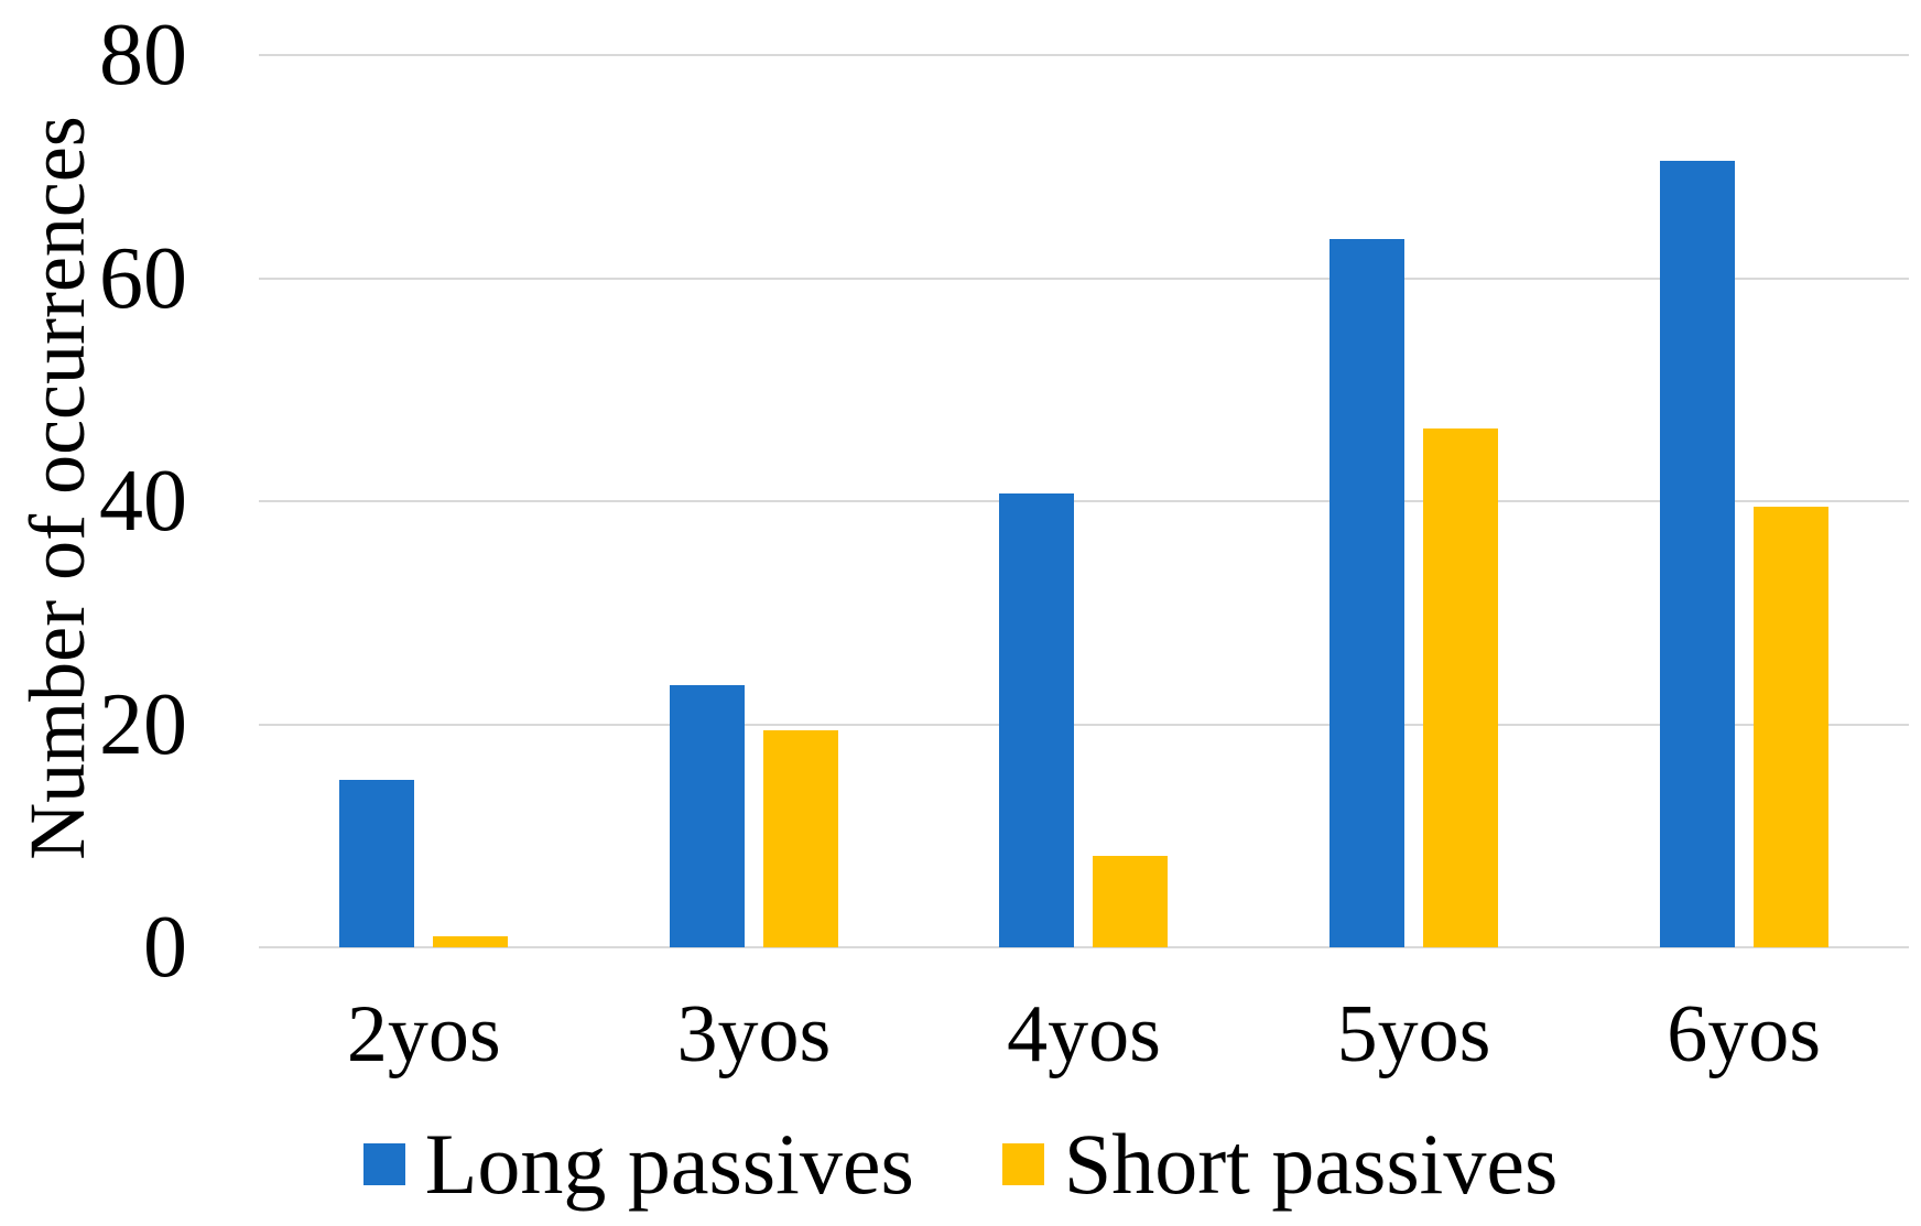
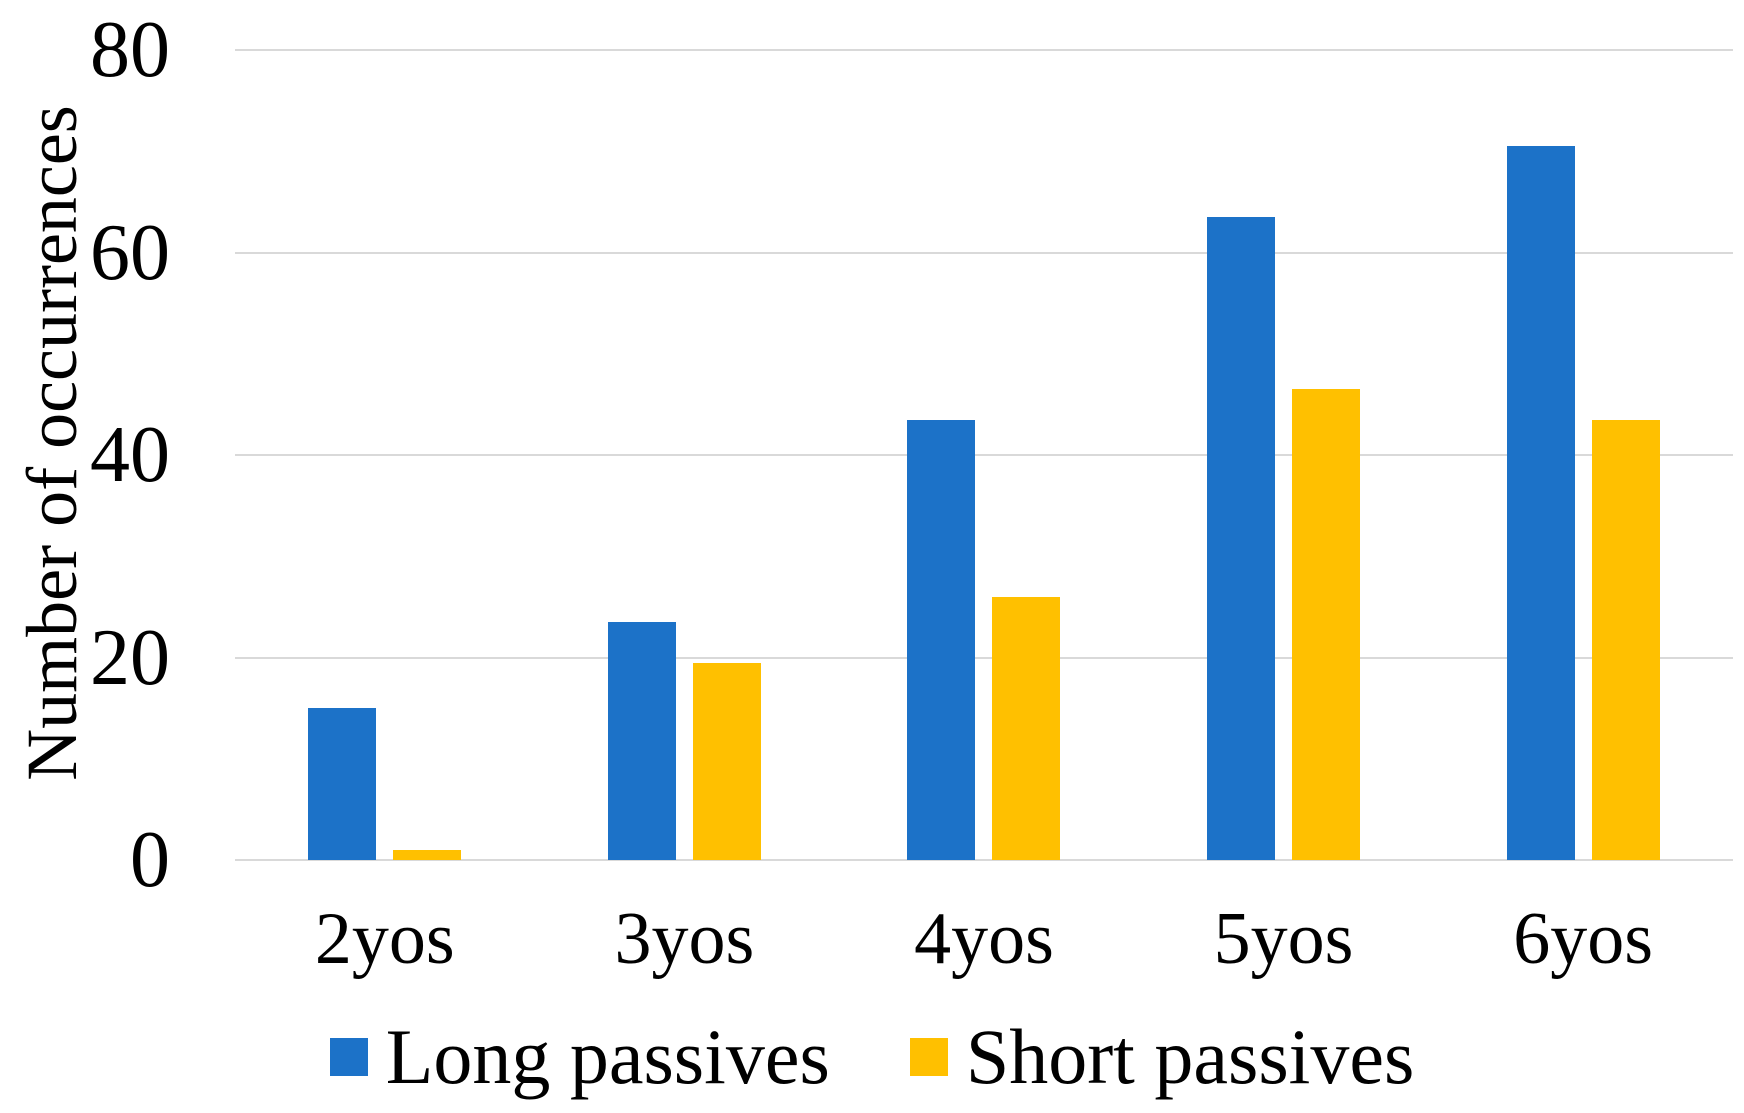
Long passives/4yos: 40.7 -> 43.5
Short passives/4yos: 8.2 -> 26.0
Short passives/6yos: 39.5 -> 43.5
